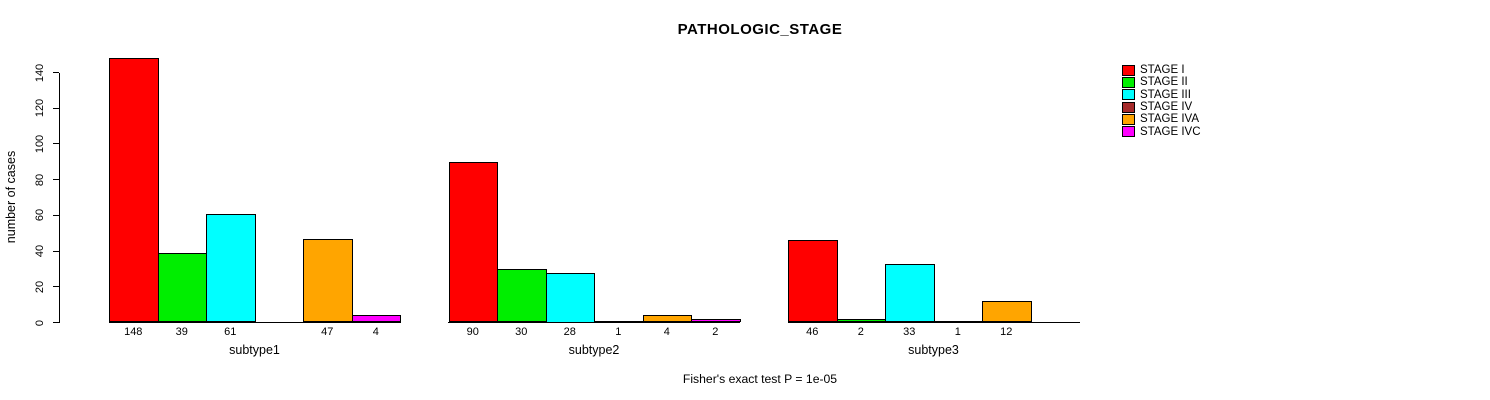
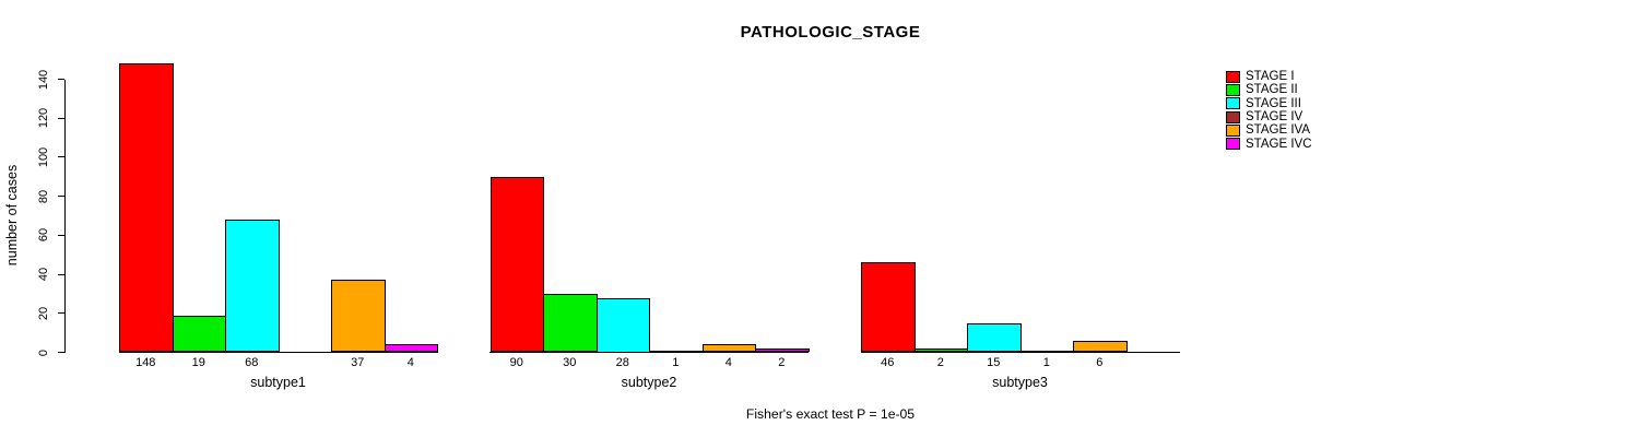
STAGE II/subtype1: 39 -> 19
STAGE III/subtype1: 61 -> 68
STAGE IVA/subtype1: 47 -> 37
STAGE III/subtype3: 33 -> 15
STAGE IVA/subtype3: 12 -> 6
